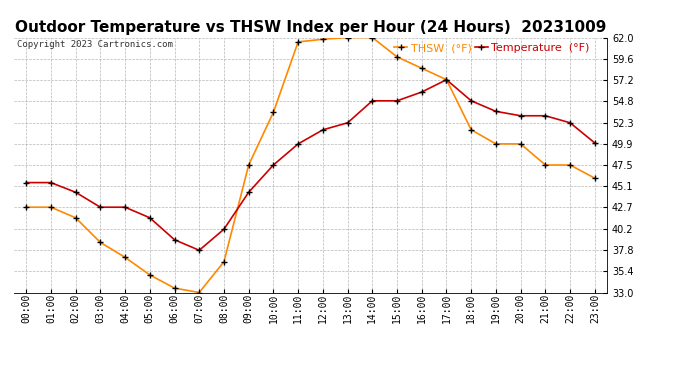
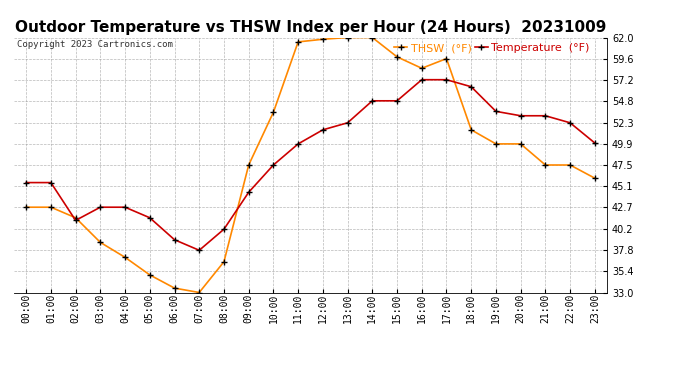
Temperature (°F)/02:00: 44.4 -> 41.2
Temperature (°F)/16:00: 55.8 -> 57.2
THSW (°F)/17:00: 57.2 -> 59.6
Temperature (°F)/18:00: 54.8 -> 56.4
